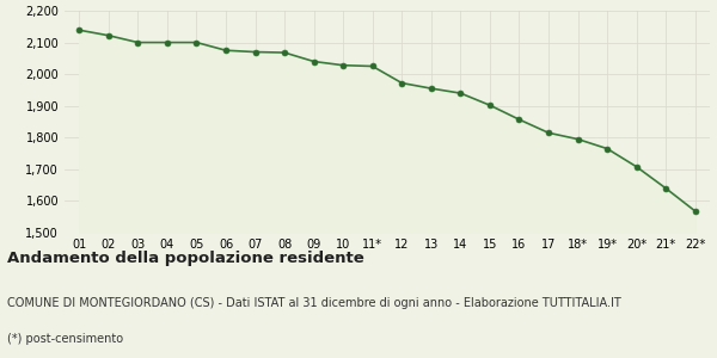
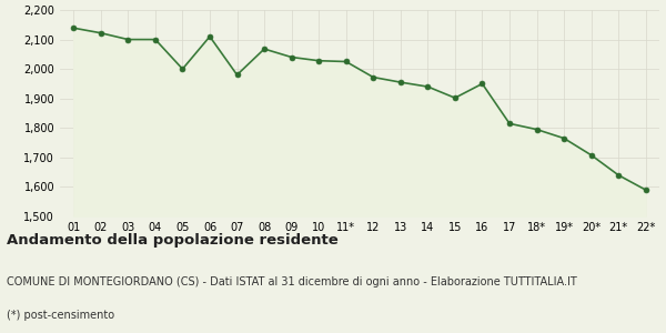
05: 2,100 -> 2,000
06: 2,075 -> 2,110
07: 2,070 -> 1,980
16: 1,857 -> 1,950
22*: 1,568 -> 1,590
